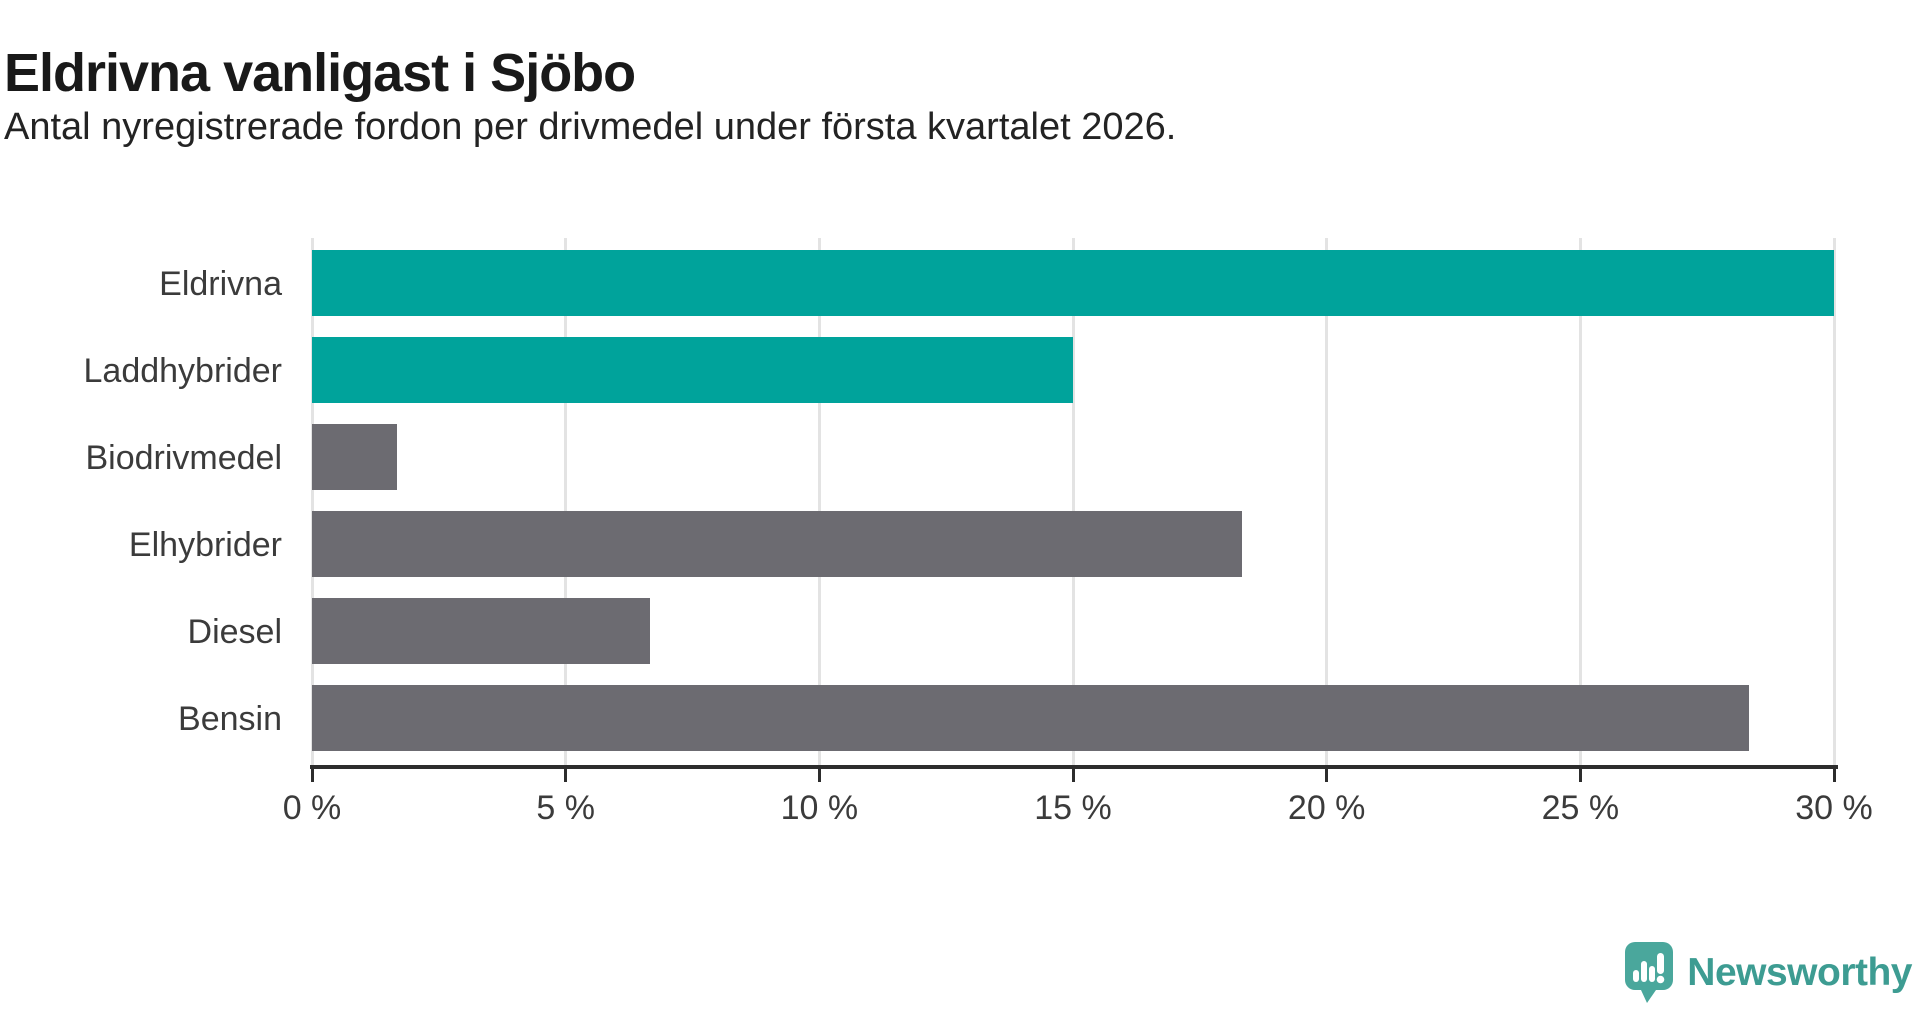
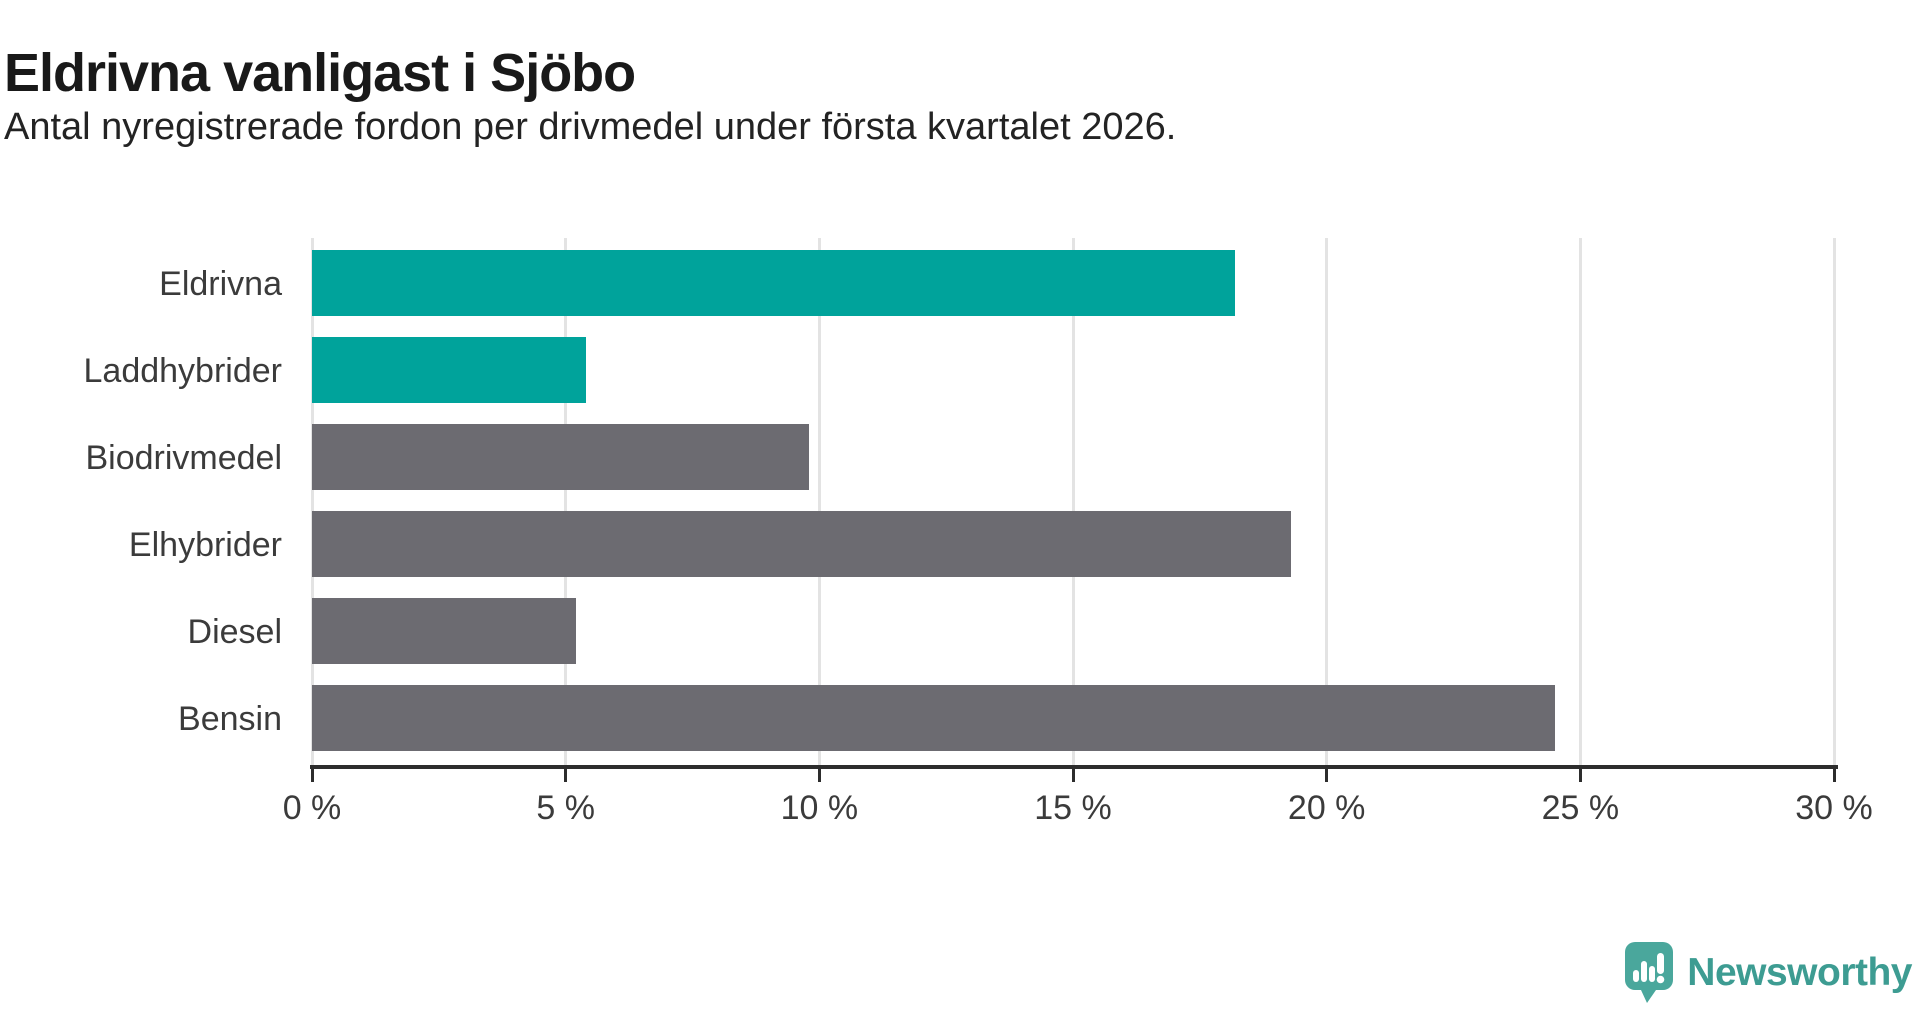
Eldrivna: 30.0% -> 18.2%
Laddhybrider: 15.0% -> 5.4%
Biodrivmedel: 1.7% -> 9.8%
Elhybrider: 18.3% -> 19.3%
Diesel: 6.7% -> 5.2%
Bensin: 28.3% -> 24.5%
